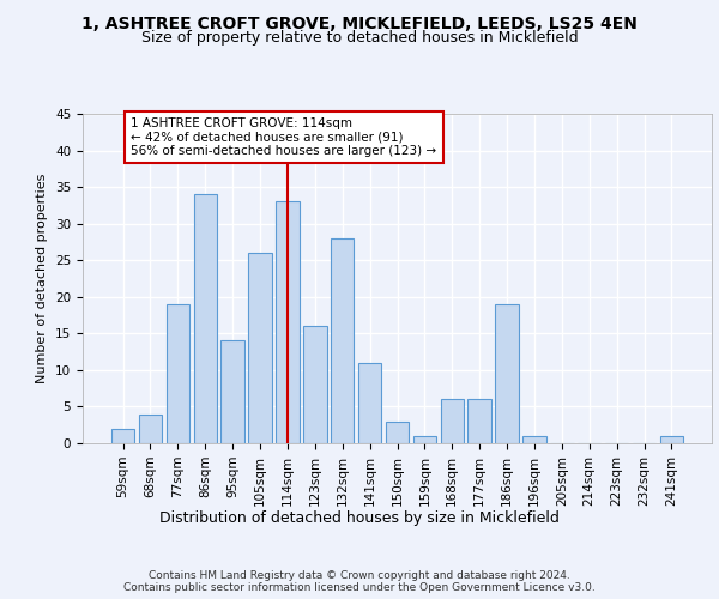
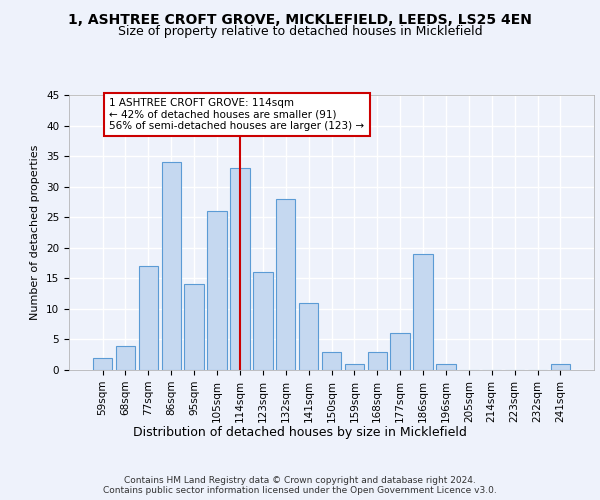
77sqm: 19 -> 17
168sqm: 6 -> 3
